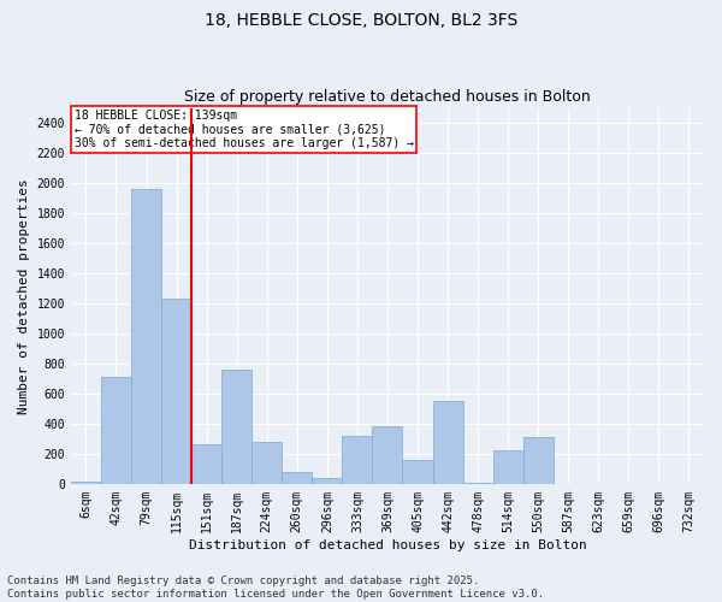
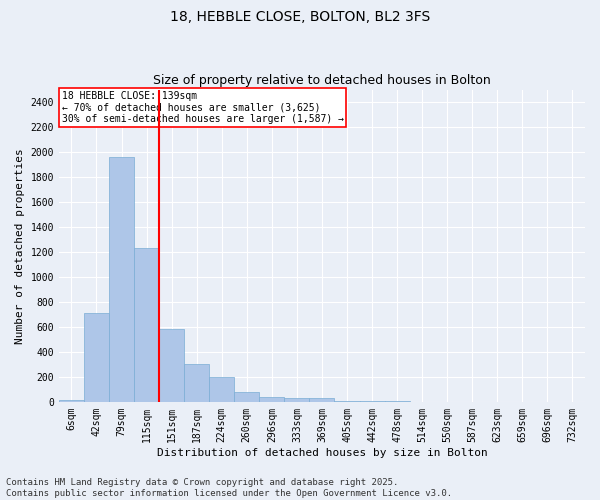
151sqm: 260 -> 580
187sqm: 760 -> 300
224sqm: 280 -> 200
333sqm: 320 -> 30
369sqm: 380 -> 30
405sqm: 160 -> 10
442sqm: 550 -> 0
514sqm: 220 -> 0
550sqm: 310 -> 0
